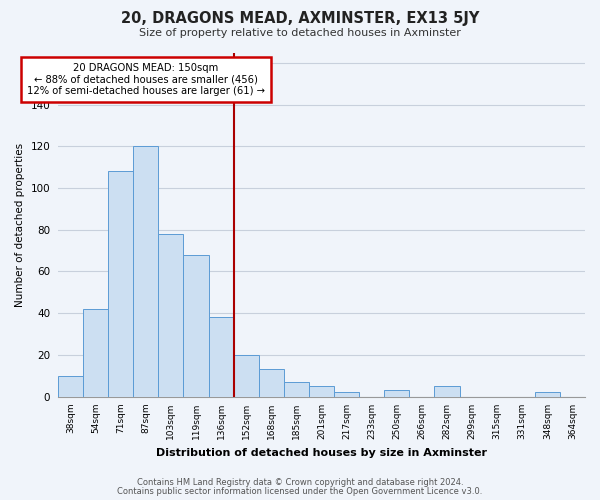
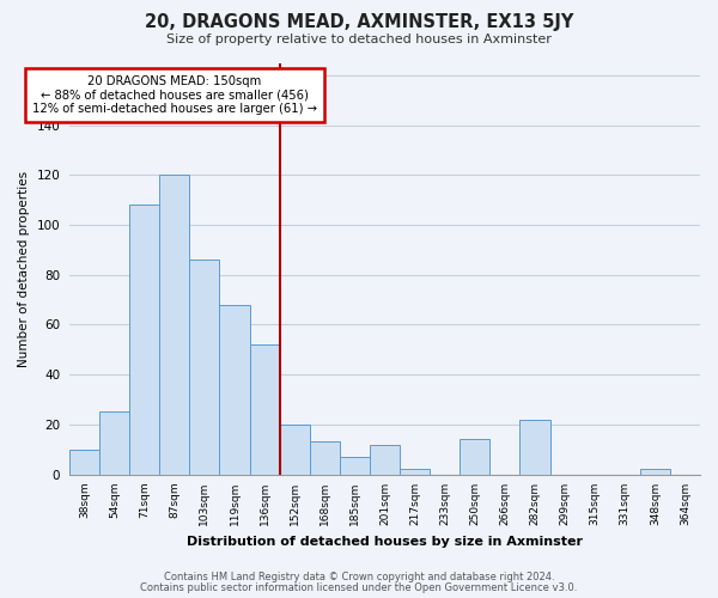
54sqm: 42 -> 25
103sqm: 78 -> 86
136sqm: 38 -> 52
201sqm: 5 -> 12
250sqm: 3 -> 14
282sqm: 5 -> 22
